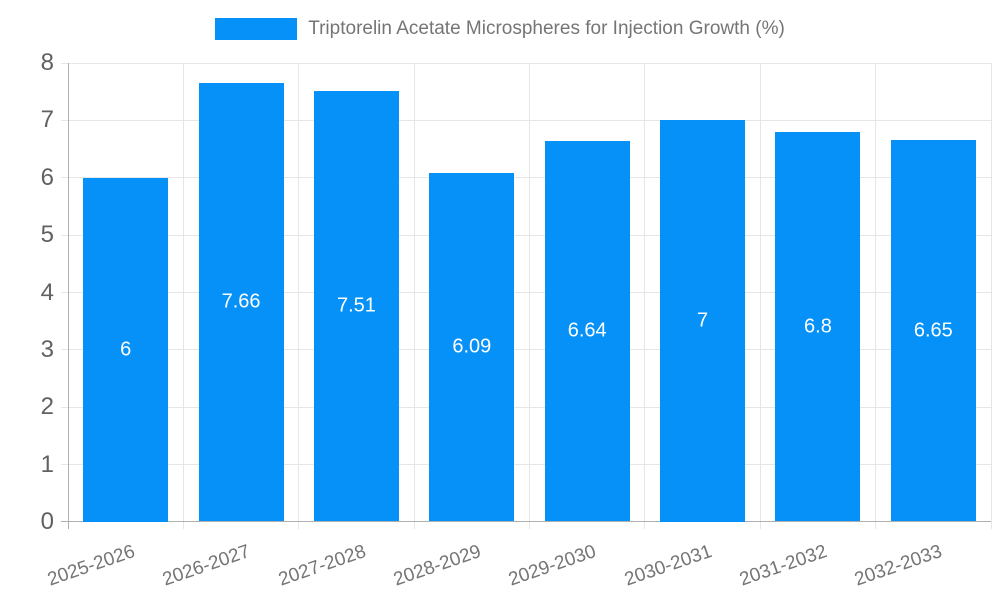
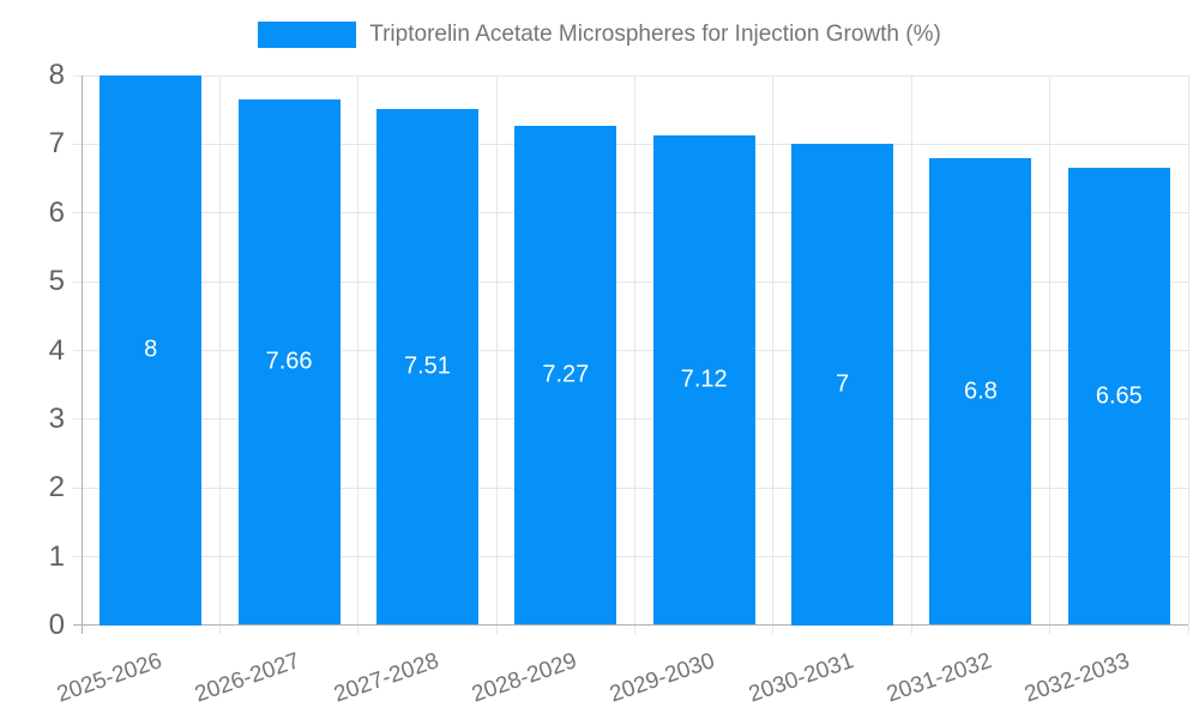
2025-2026: 6 -> 8
2028-2029: 6.09 -> 7.27
2029-2030: 6.64 -> 7.12
